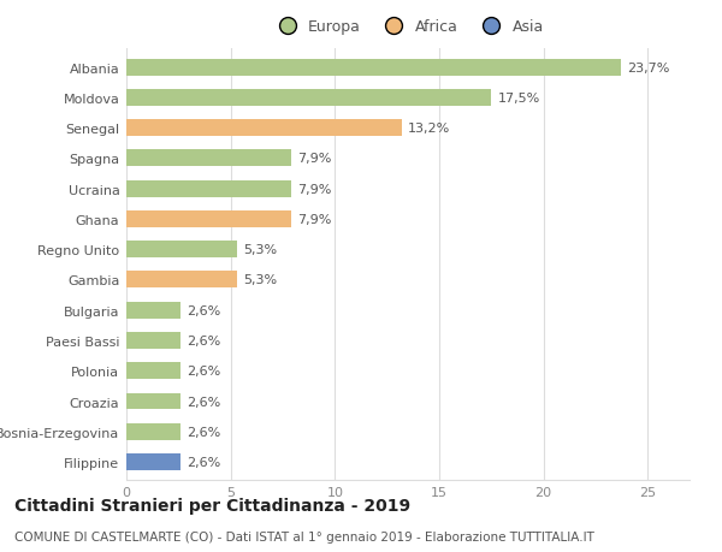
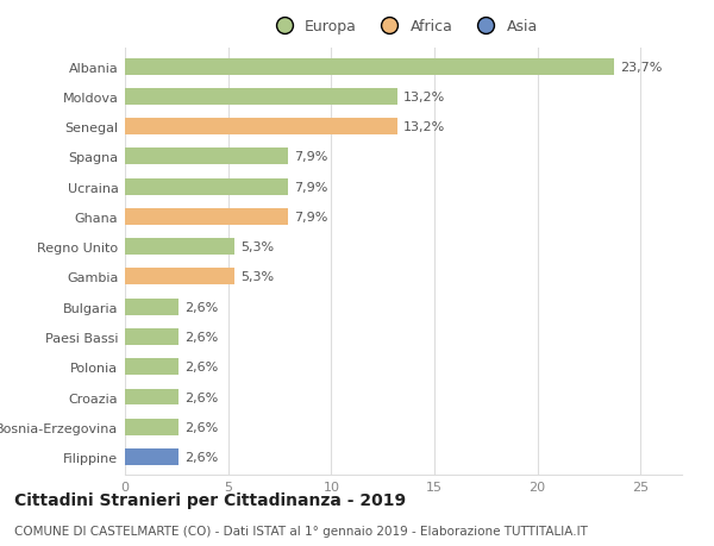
Moldova: 17,5% -> 13,2%
